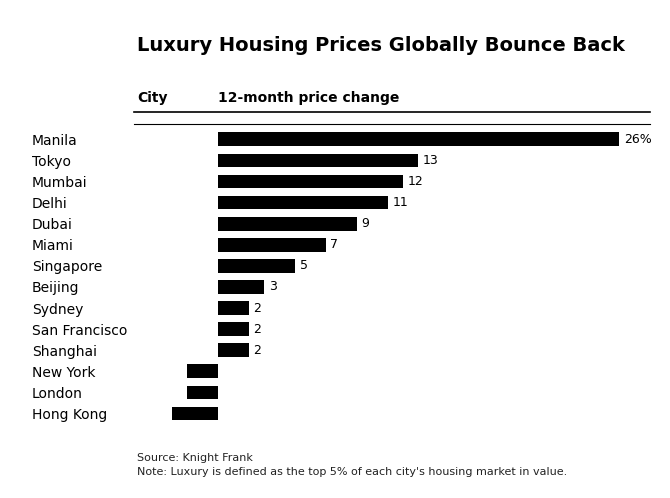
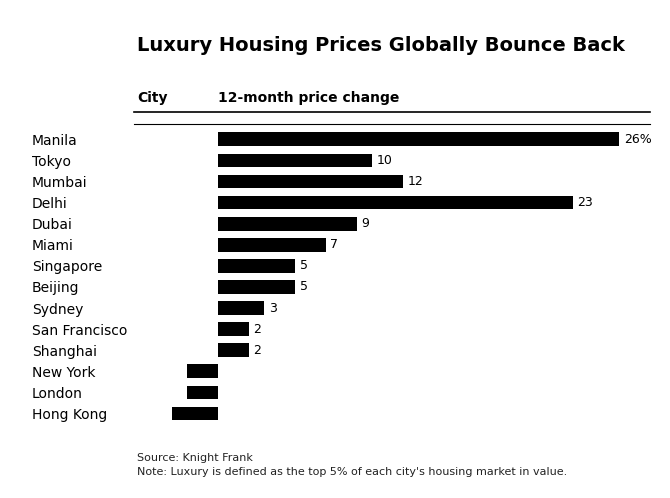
Tokyo: 13 -> 10
Delhi: 11 -> 23
Beijing: 3 -> 5
Sydney: 2 -> 3
